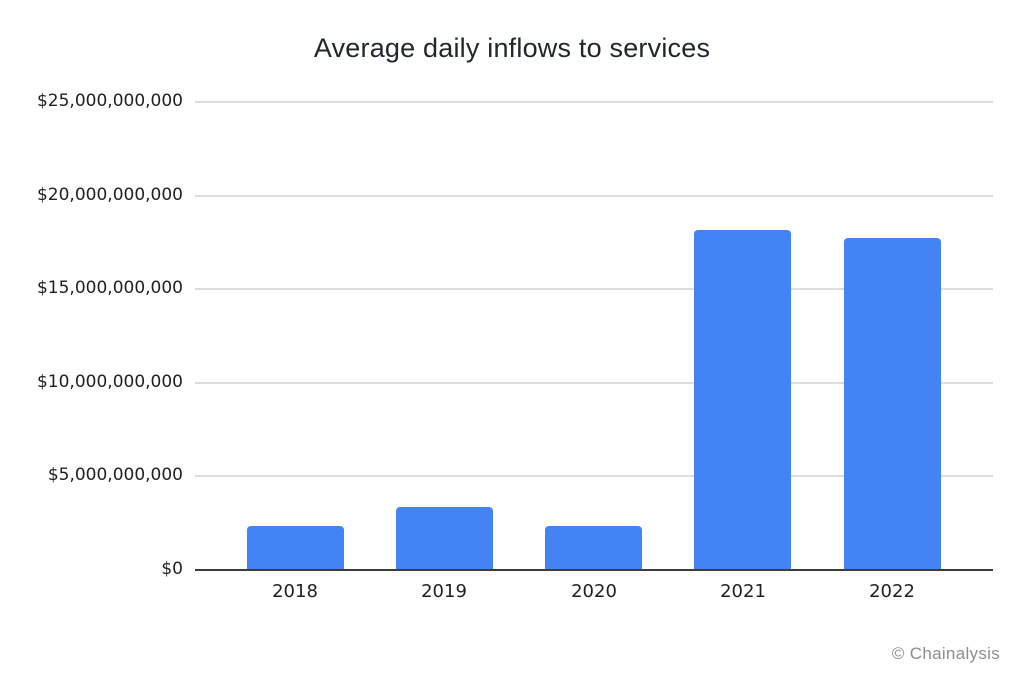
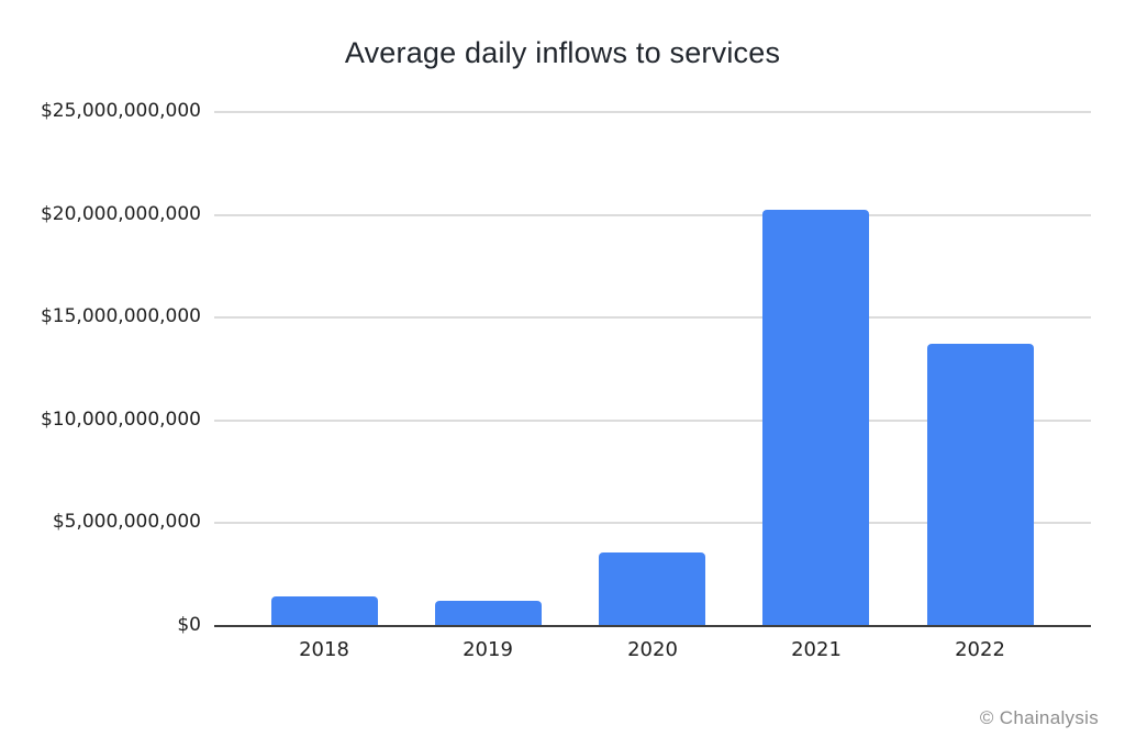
2018: $2300000000 -> $1400000000
2019: $3300000000 -> $1200000000
2020: $2300000000 -> $3500000000
2021: $18100000000 -> $20200000000
2022: $17700000000 -> $13700000000
